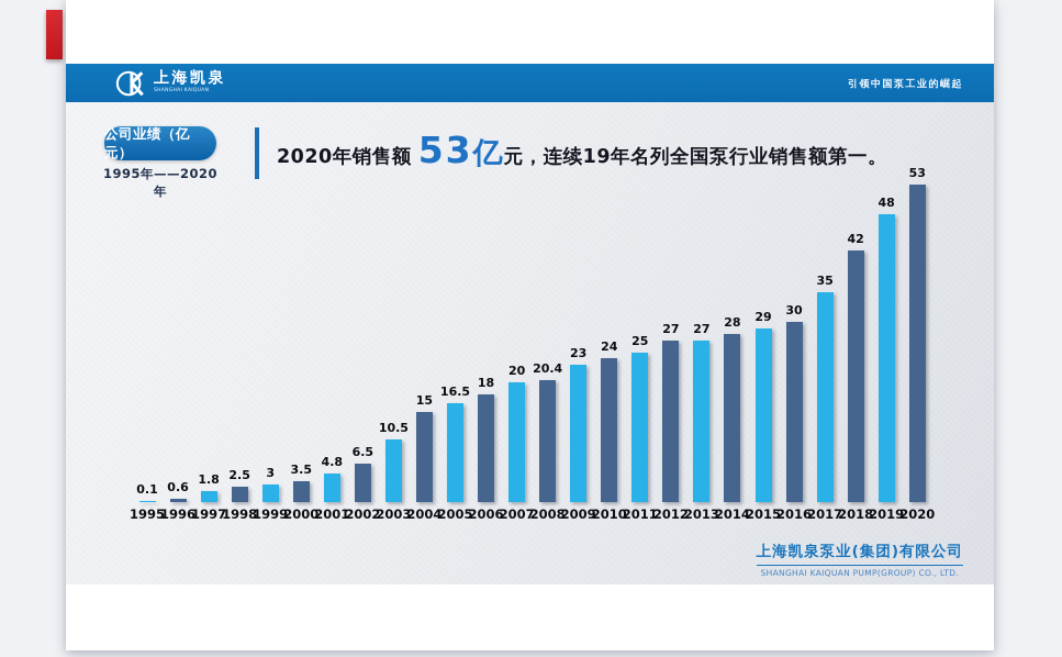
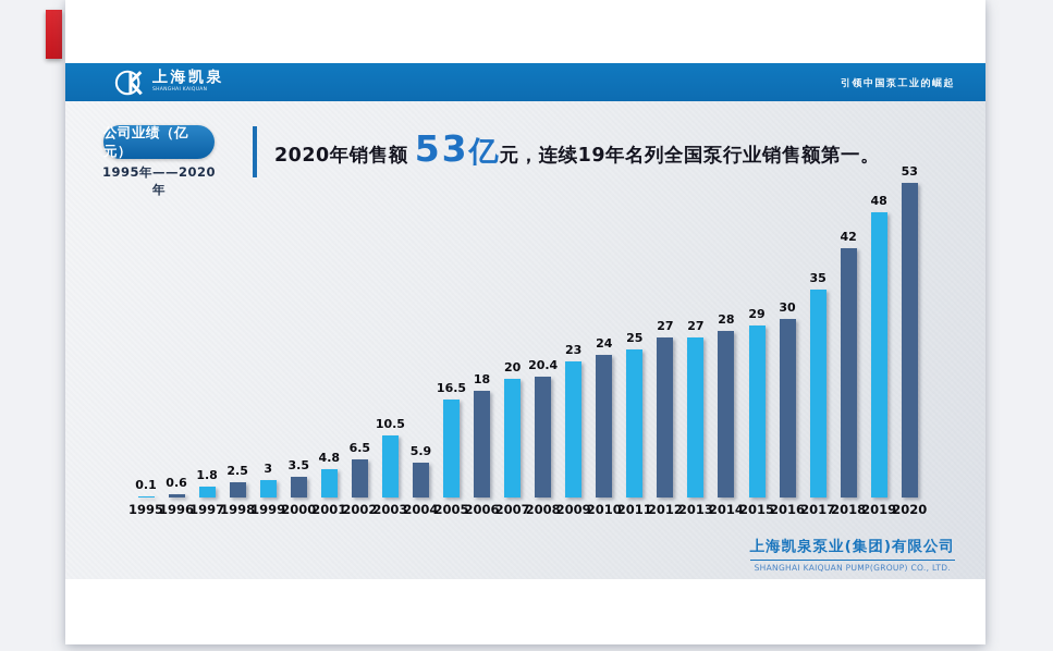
2004: 15 -> 5.9
